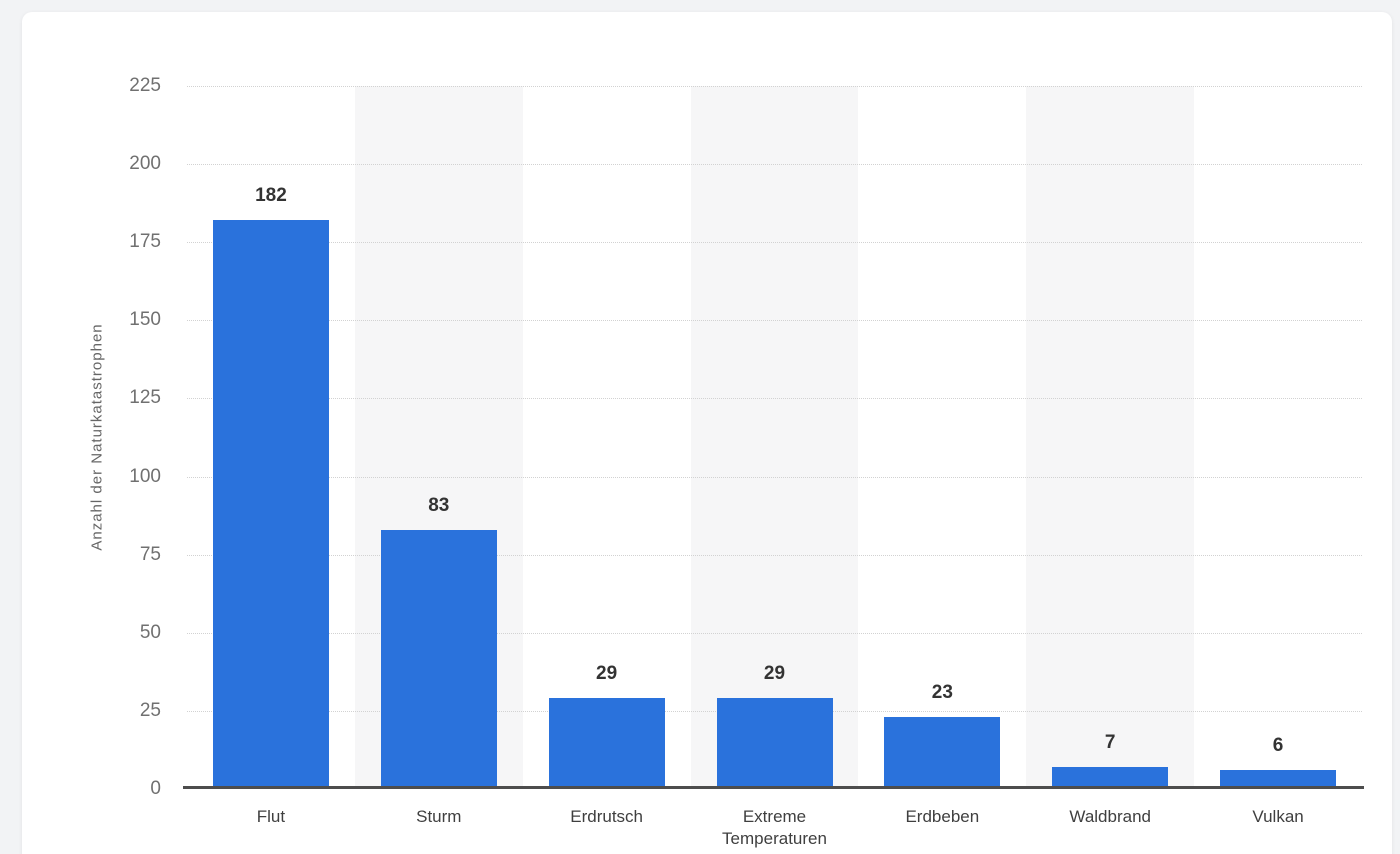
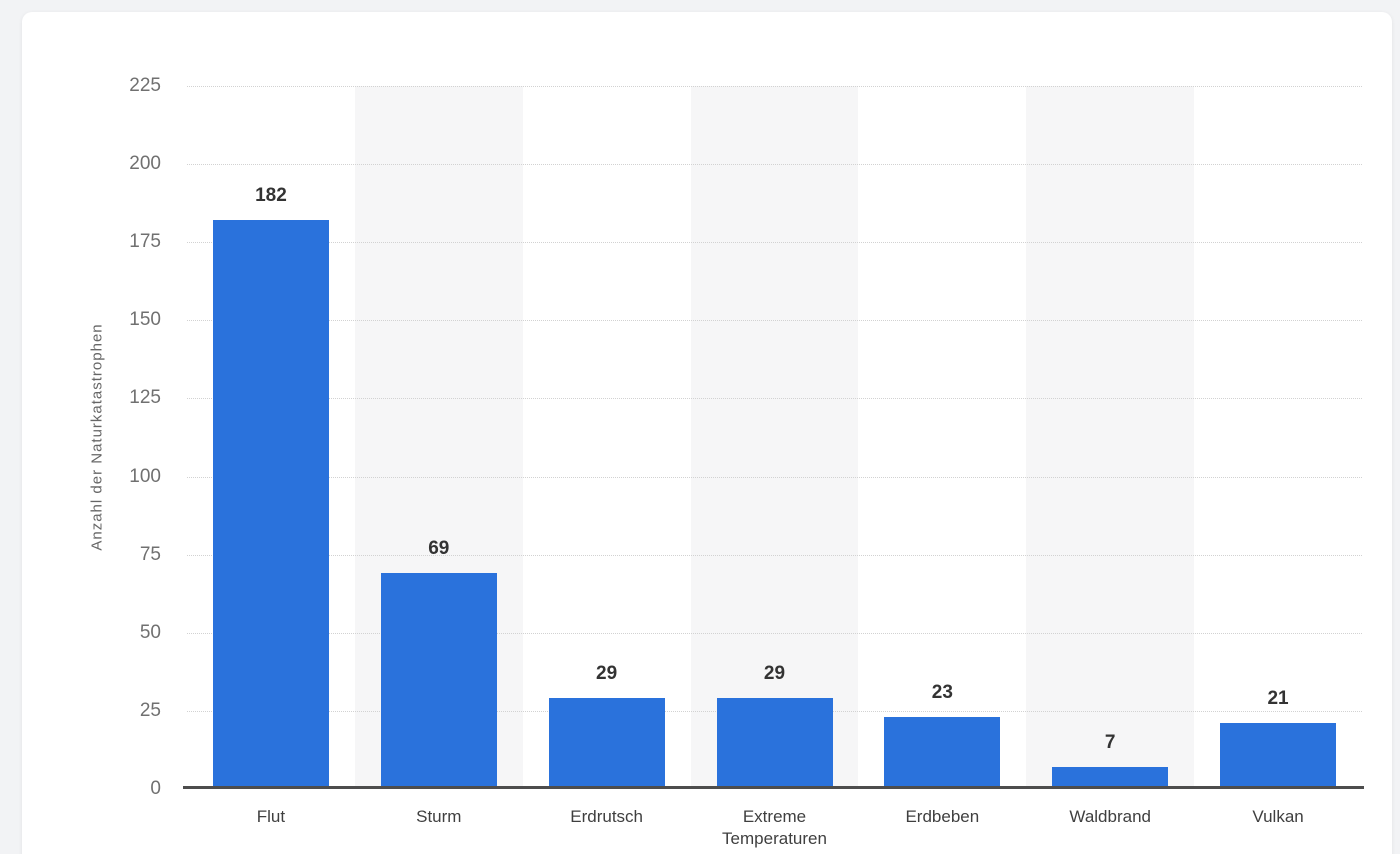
Sturm: 83 -> 69
Vulkan: 6 -> 21
